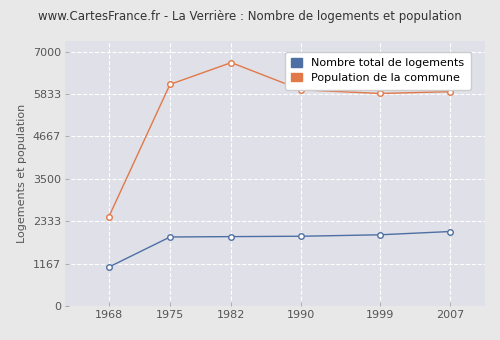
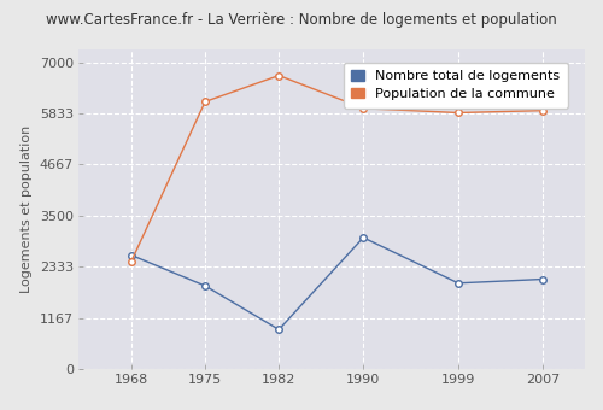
Nombre total de logements/1968: 1070 -> 2600
Nombre total de logements/1982: 1910 -> 900
Nombre total de logements/1990: 1920 -> 3000
